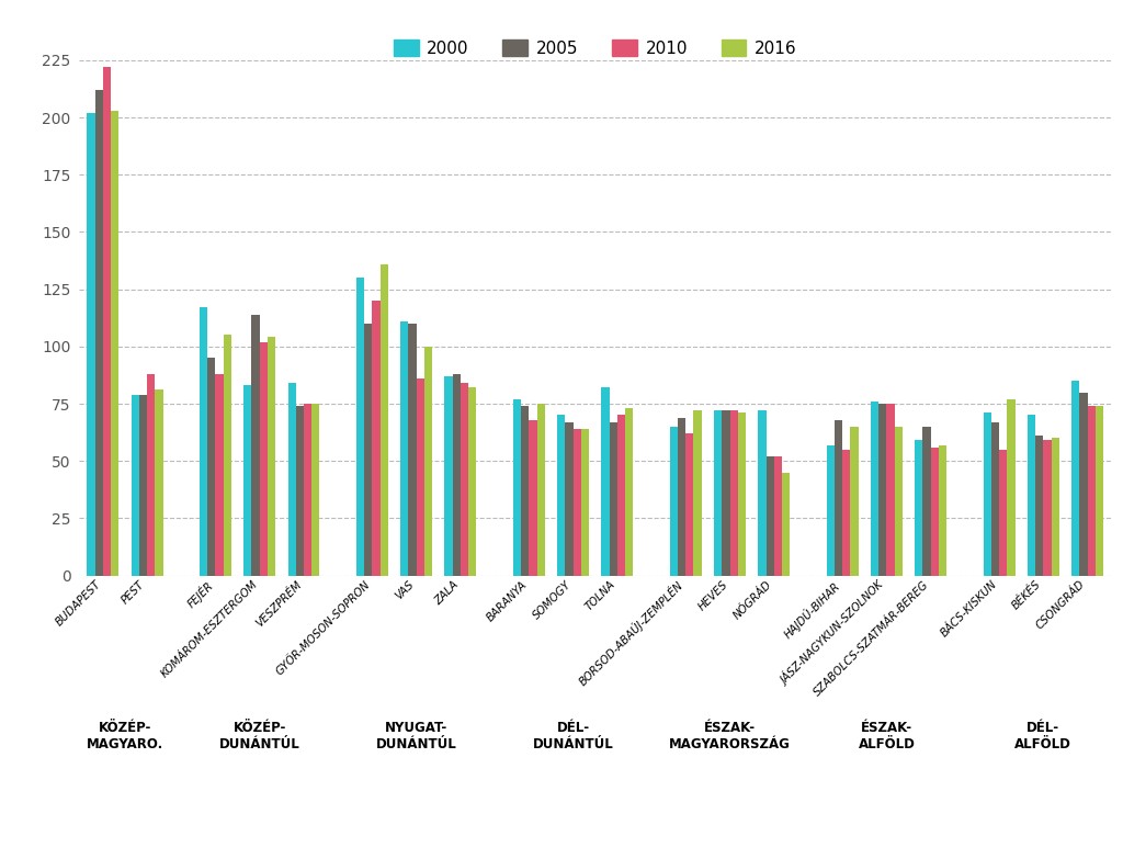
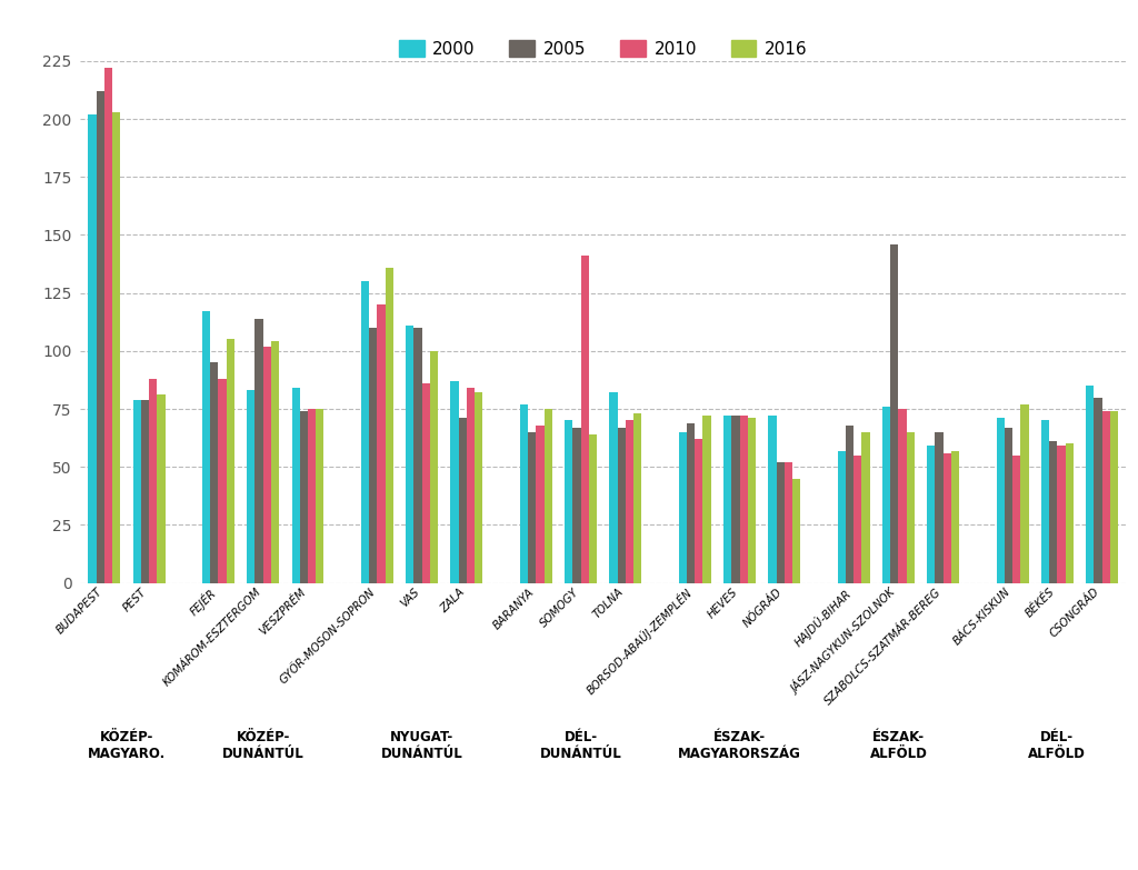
2005/ZALA: 88 -> 71
2005/BARANYA: 74 -> 65
2010/SOMOGY: 64 -> 141
2005/JÁSZ-NAGYKUN-SZOLNOK: 75 -> 146
